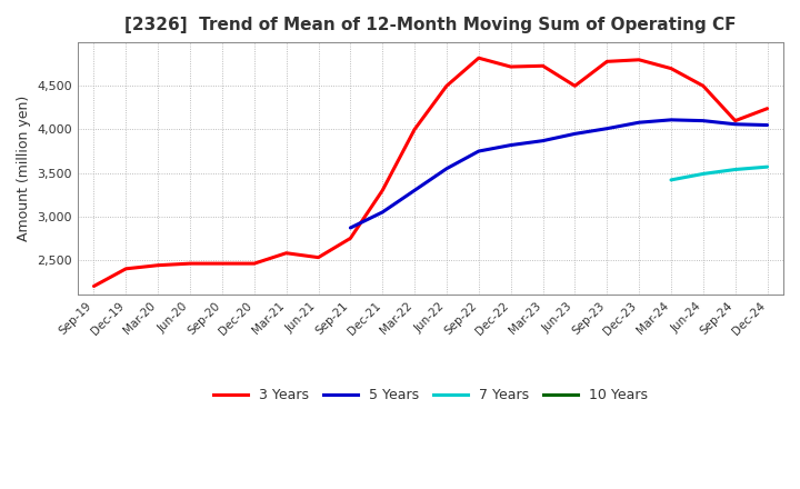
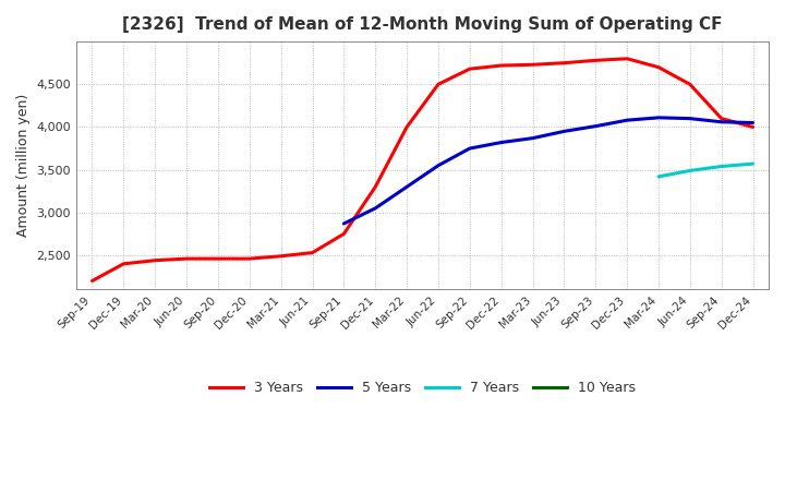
3 Years/Mar-21: 2,580 -> 2,490
3 Years/Sep-22: 4,820 -> 4,680
3 Years/Jun-23: 4,500 -> 4,750
3 Years/Dec-24: 4,240 -> 4,000
